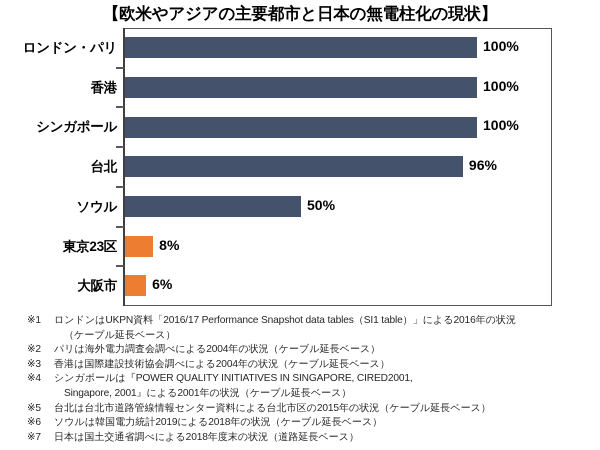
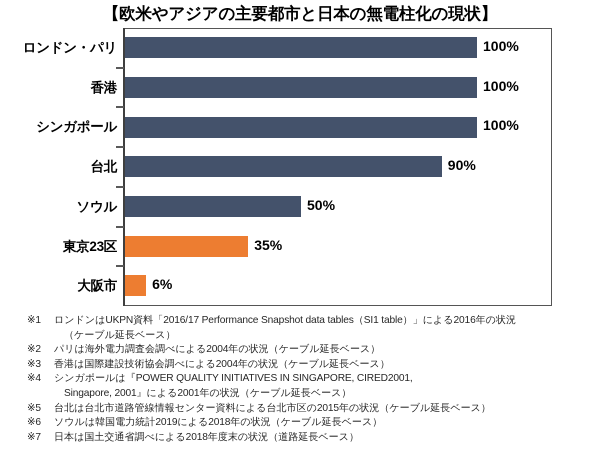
台北: 96% -> 90%
東京23区: 8% -> 35%
